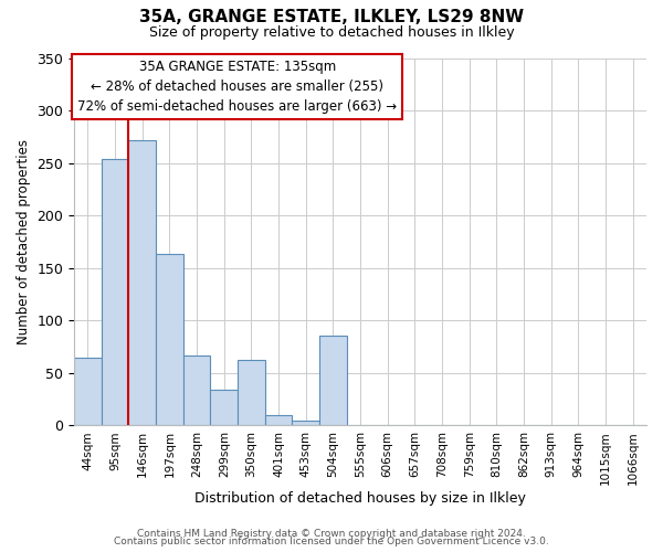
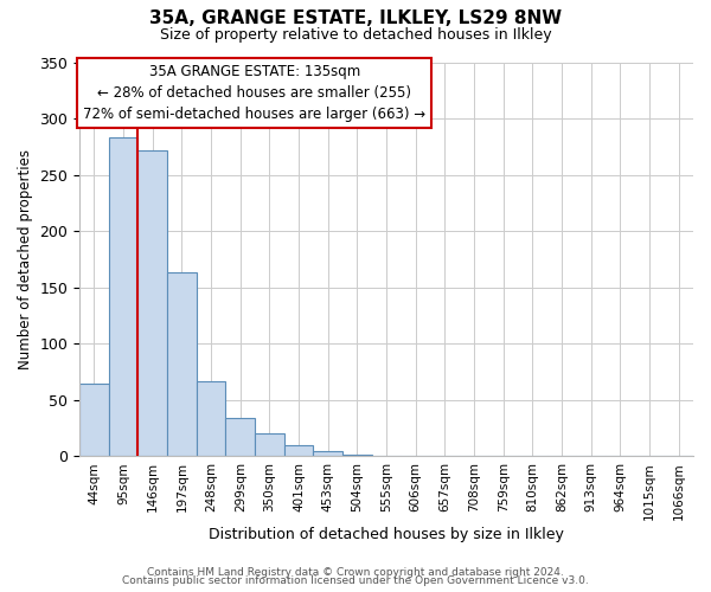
95sqm: 254 -> 283
350sqm: 62 -> 20
504sqm: 86 -> 2
